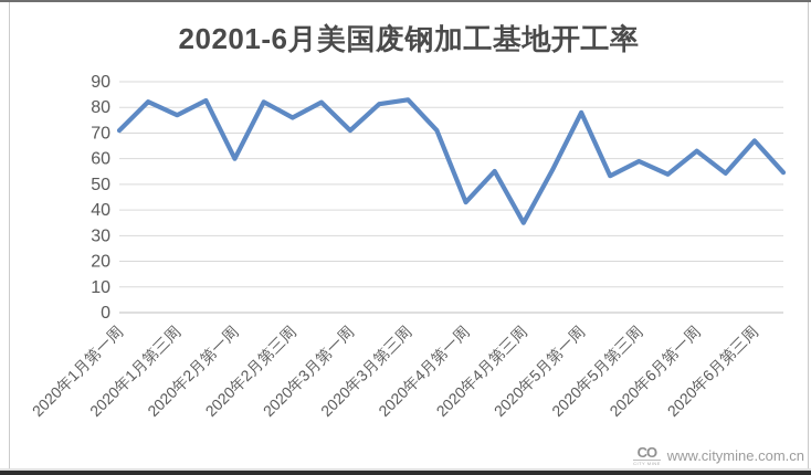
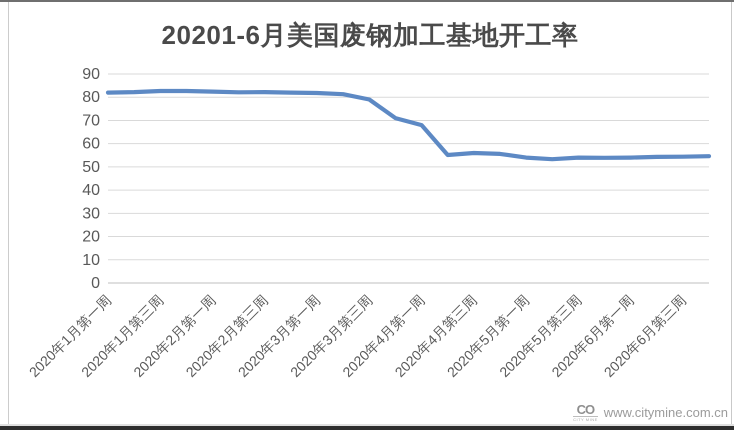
2020年1月第一周: 71 -> 82
2020年1月第三周: 77 -> 83
2020年2月第一周: 60 -> 82
2020年2月第三周: 76 -> 82
2020年3月第一周: 71 -> 82
2020年3月第三周: 83 -> 79
2020年4月第一周: 43 -> 68
2020年4月第三周: 35 -> 56
2020年5月第一周: 78 -> 54
2020年5月第三周: 59 -> 54
2020年6月第一周: 63 -> 54
2020年6月第三周: 67 -> 54
